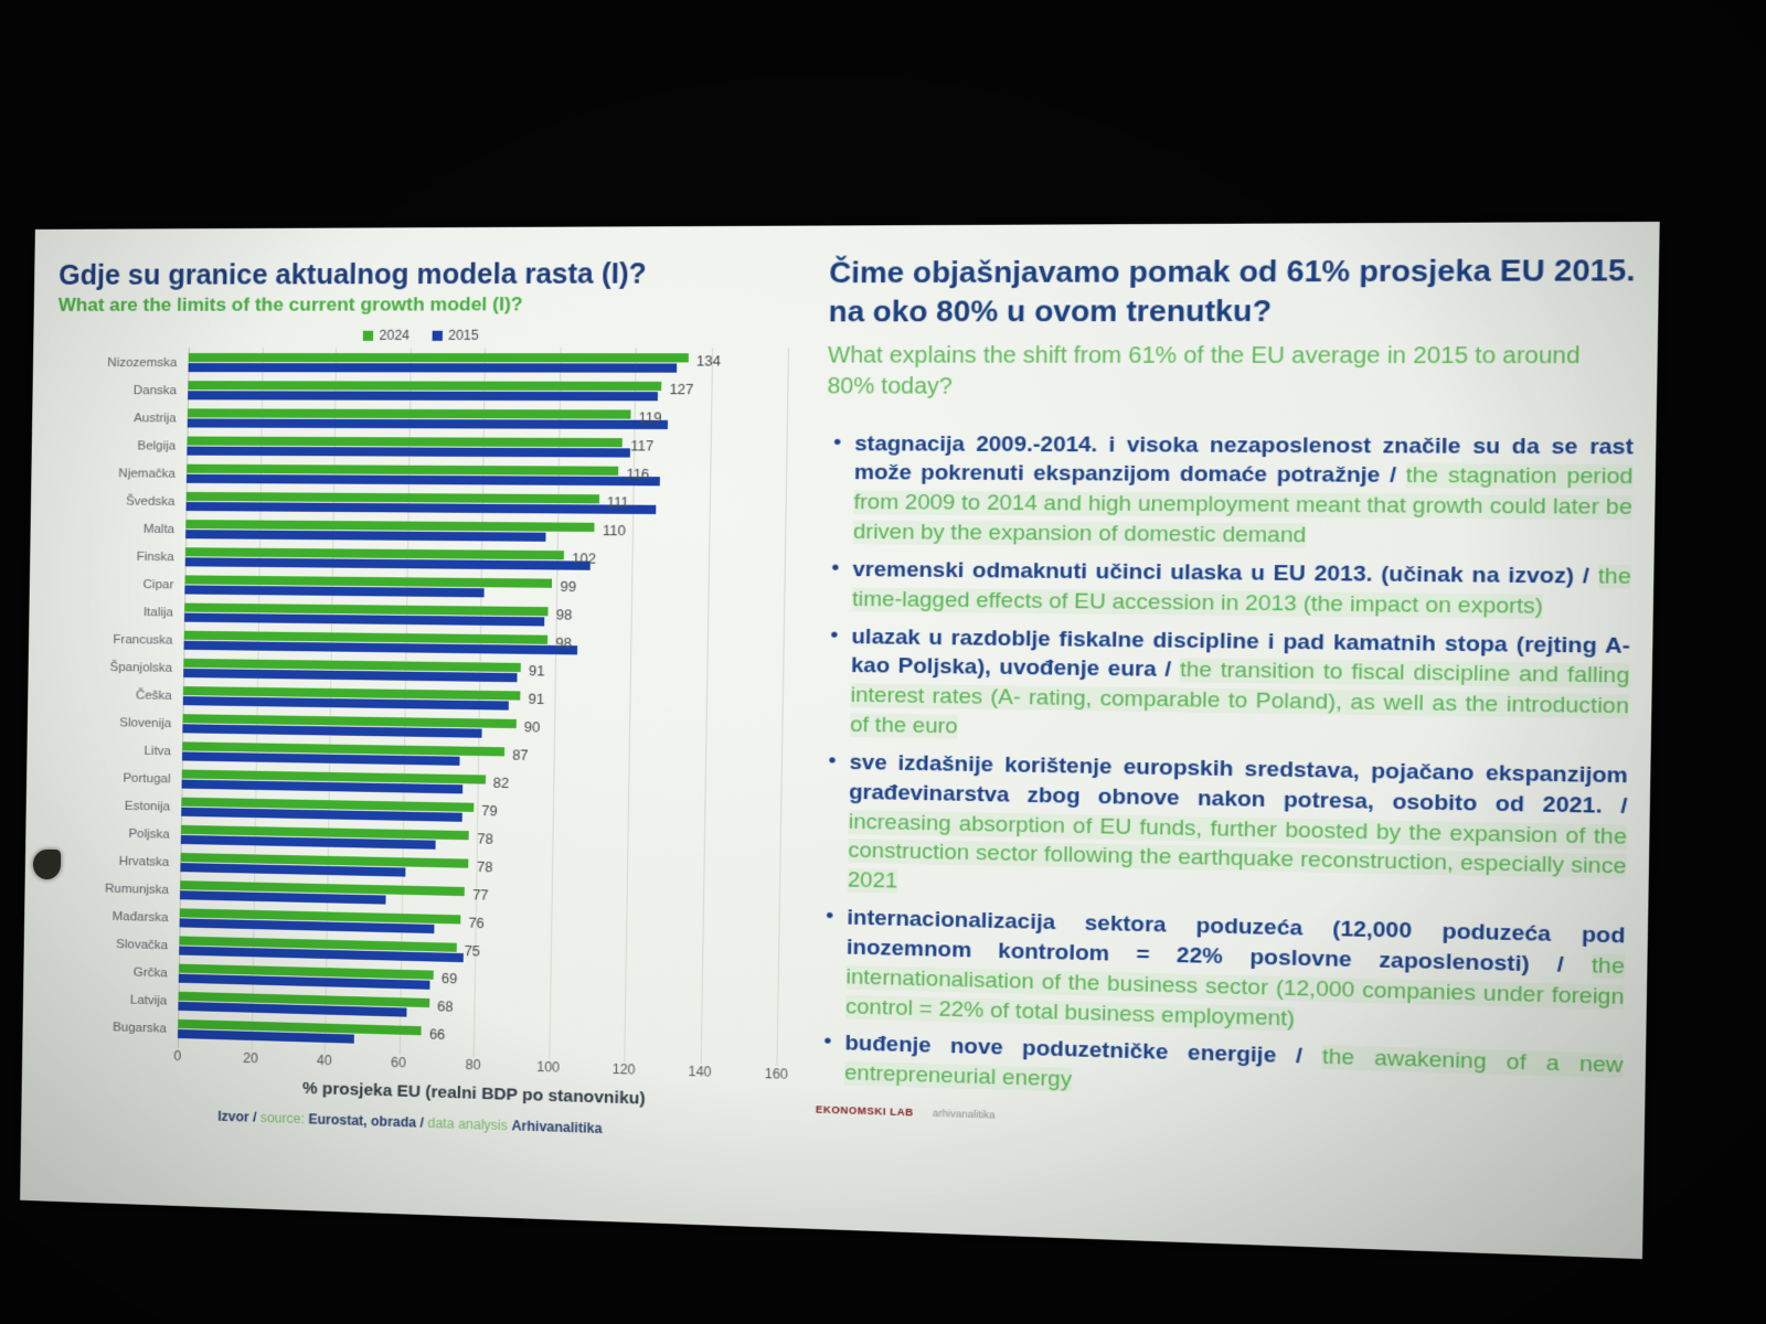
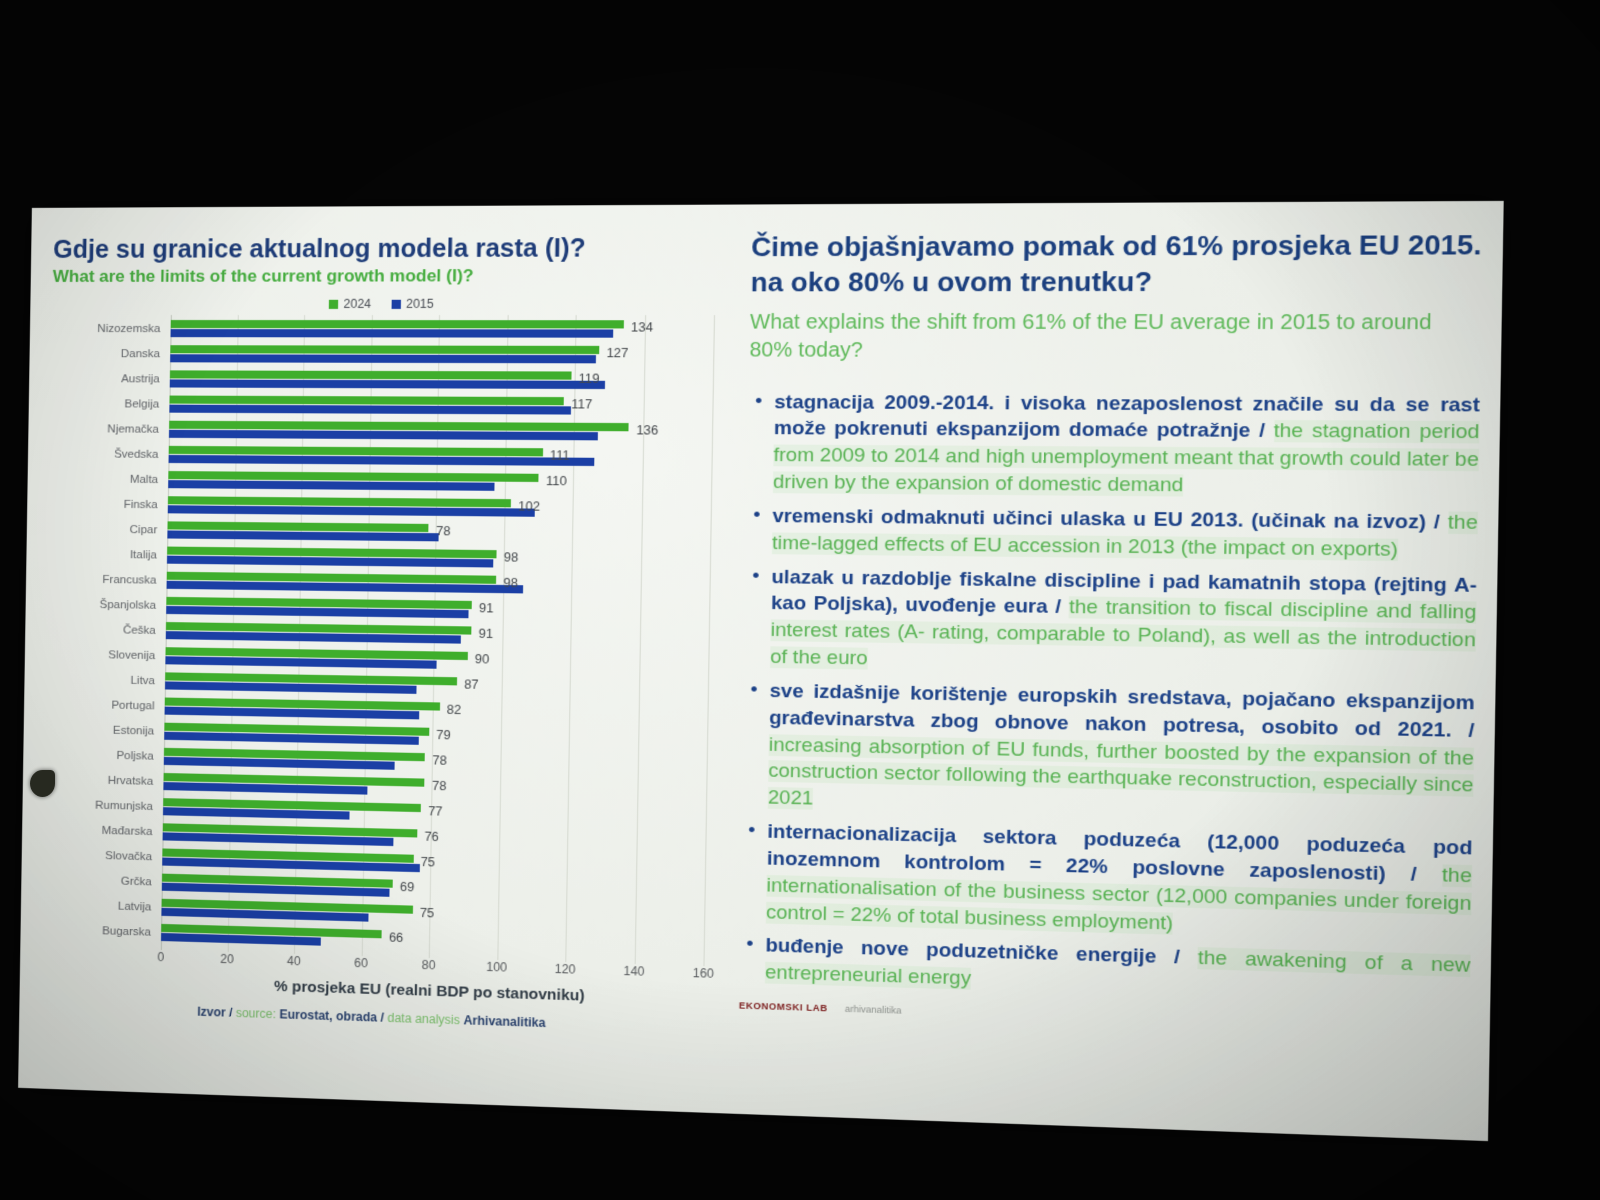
2024/Njemačka: 116 -> 136
2024/Cipar: 99 -> 78
2024/Latvija: 68 -> 75
